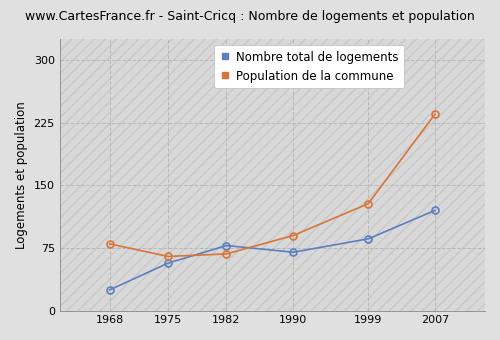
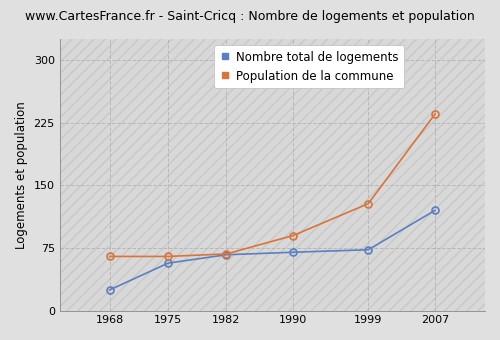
Population de la commune/1968: 80 -> 65
Nombre total de logements/1982: 78 -> 67
Nombre total de logements/1999: 86 -> 73
